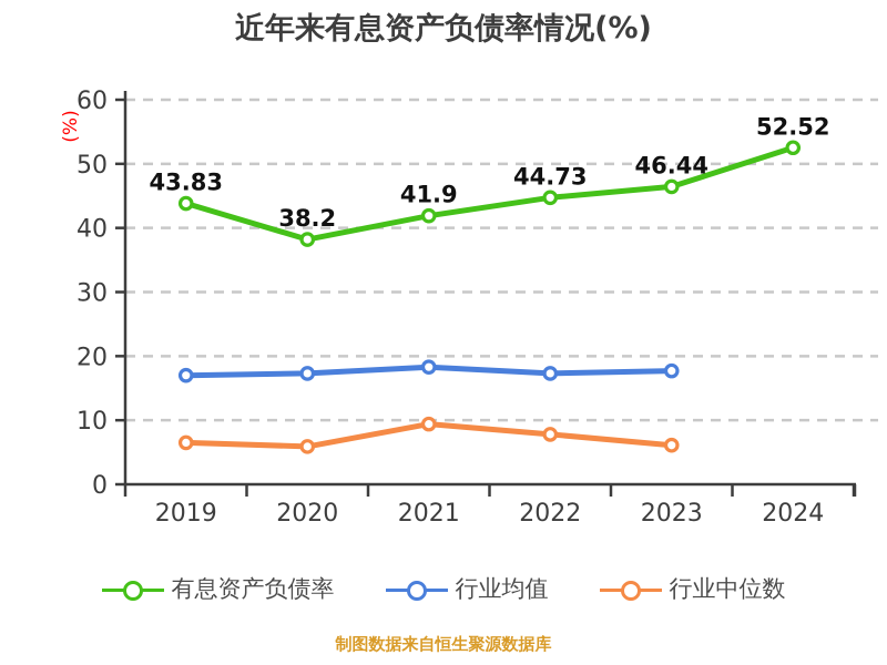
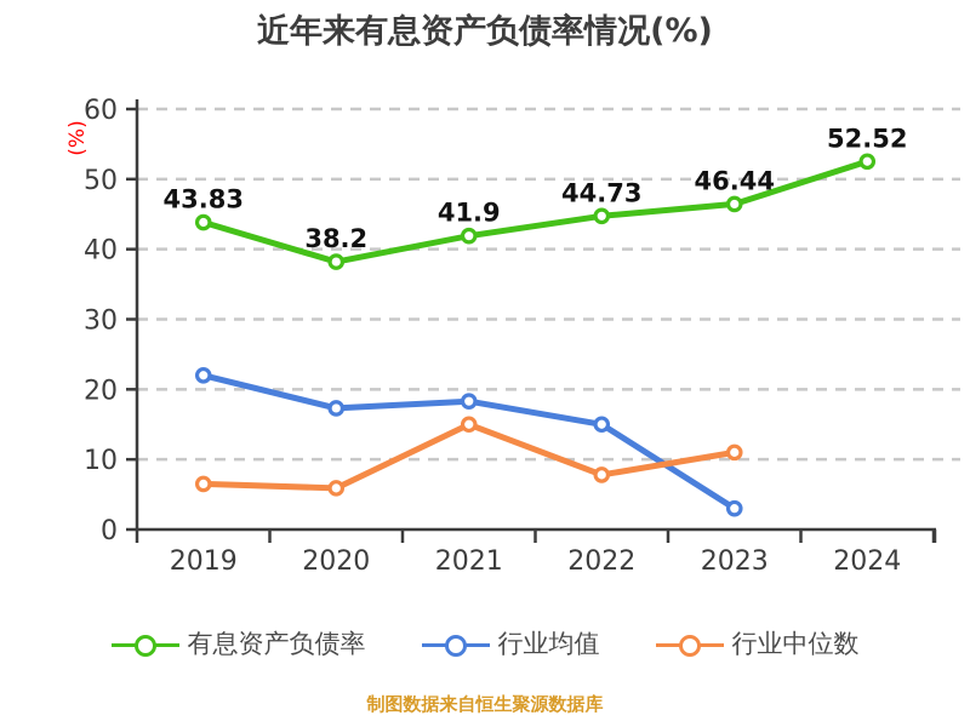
行业均值/2019: 17 -> 22
行业中位数/2021: 9 -> 15
行业均值/2022: 17 -> 15
行业均值/2023: 18 -> 3
行业中位数/2023: 6 -> 11
